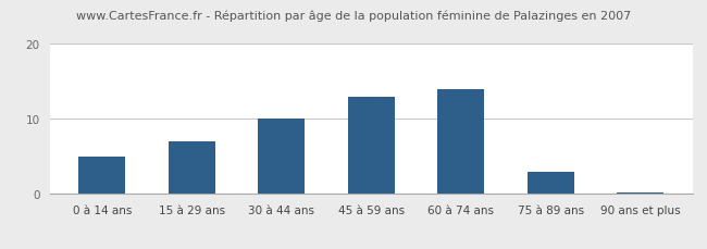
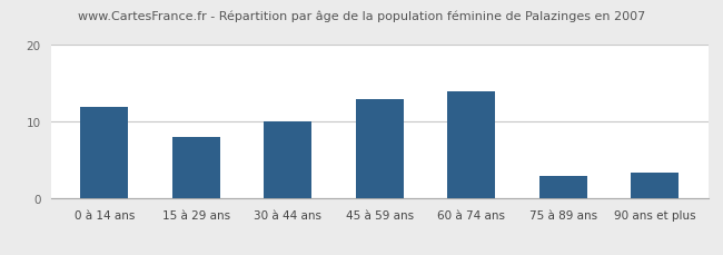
0 à 14 ans: 5.0 -> 12.0
15 à 29 ans: 7.0 -> 8.0
90 ans et plus: 0.2 -> 3.4
